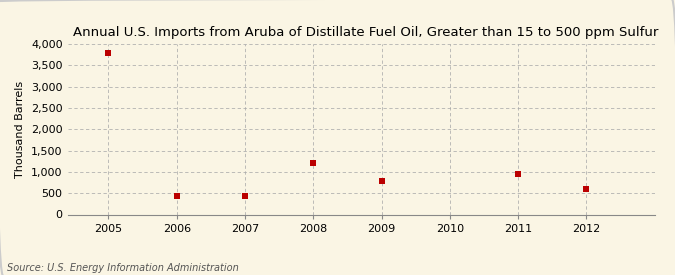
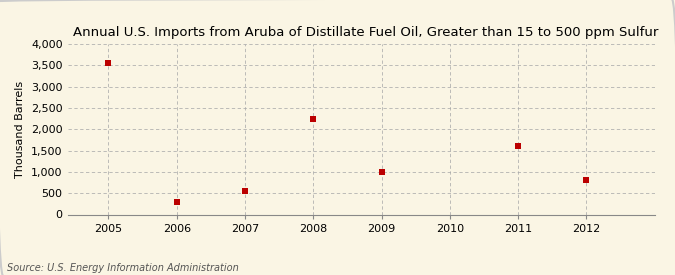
2005: 3,800 -> 3,550
2006: 430 -> 300
2007: 430 -> 550
2008: 1,200 -> 2,250
2009: 790 -> 1,000
2011: 940 -> 1,600
2012: 590 -> 800
